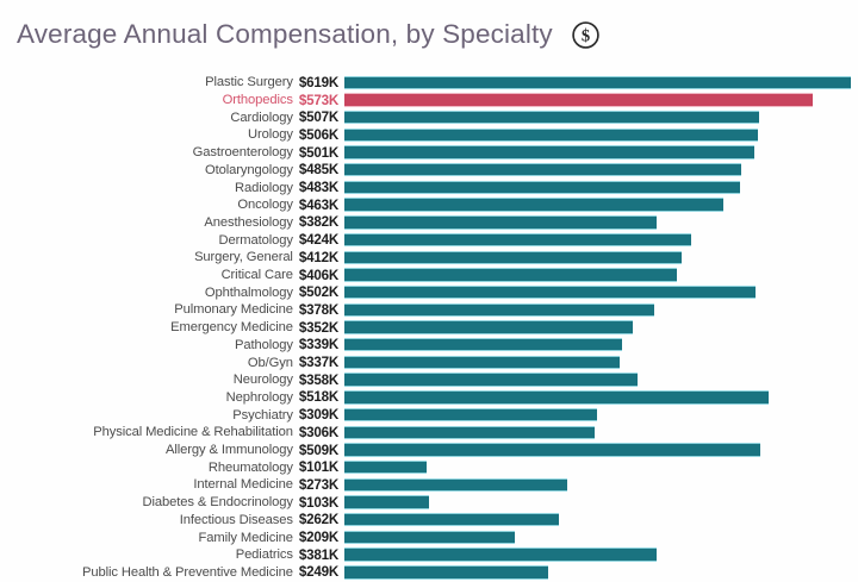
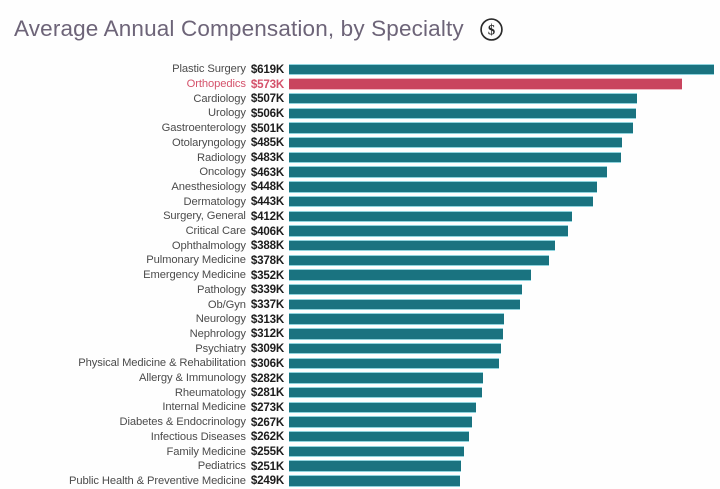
Anesthesiology: $382K -> $448K
Dermatology: $424K -> $443K
Ophthalmology: $502K -> $388K
Neurology: $358K -> $313K
Nephrology: $518K -> $312K
Allergy & Immunology: $509K -> $282K
Rheumatology: $101K -> $281K
Diabetes & Endocrinology: $103K -> $267K
Family Medicine: $209K -> $255K
Pediatrics: $381K -> $251K
